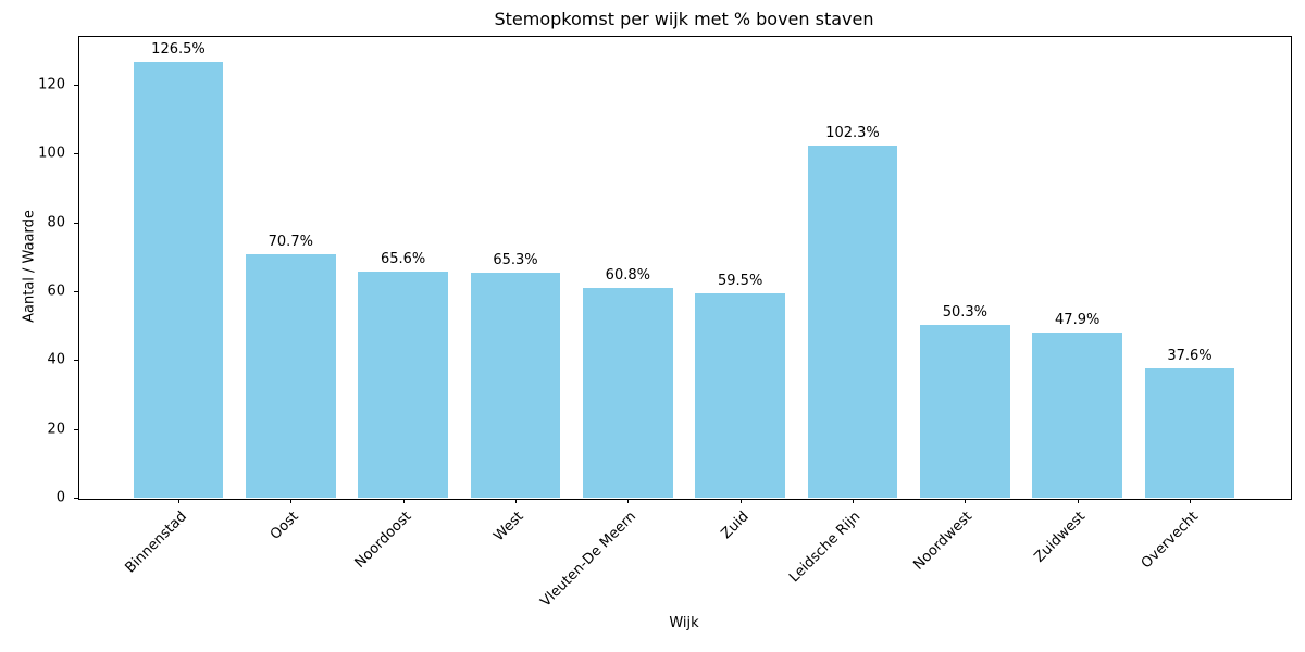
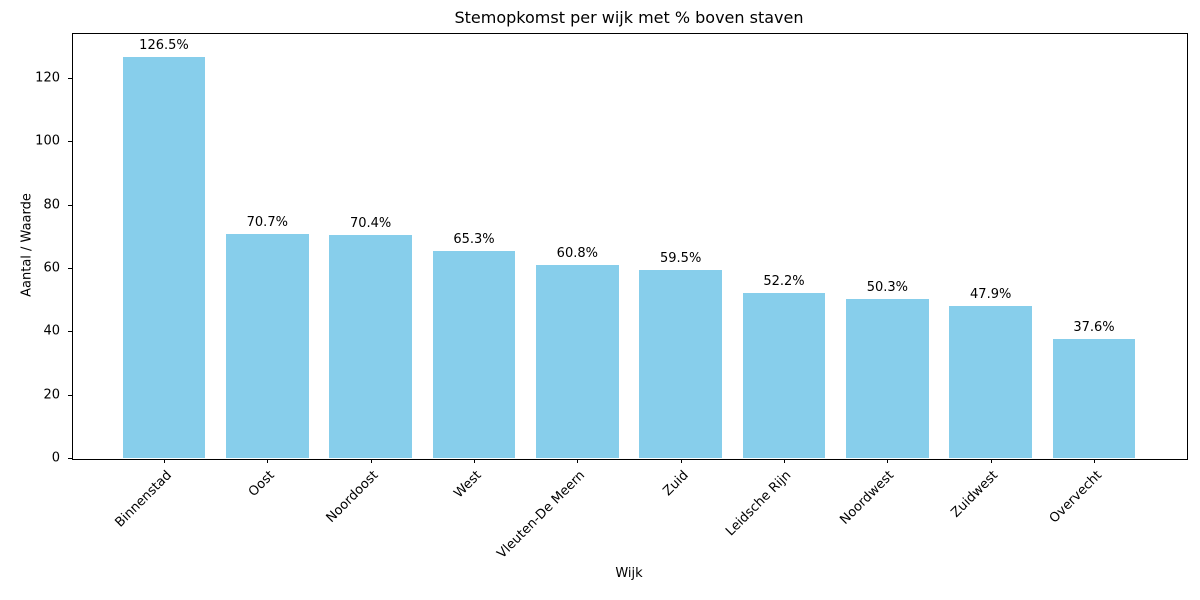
Noordoost: 65.6% -> 70.4%
Leidsche Rijn: 102.3% -> 52.2%
